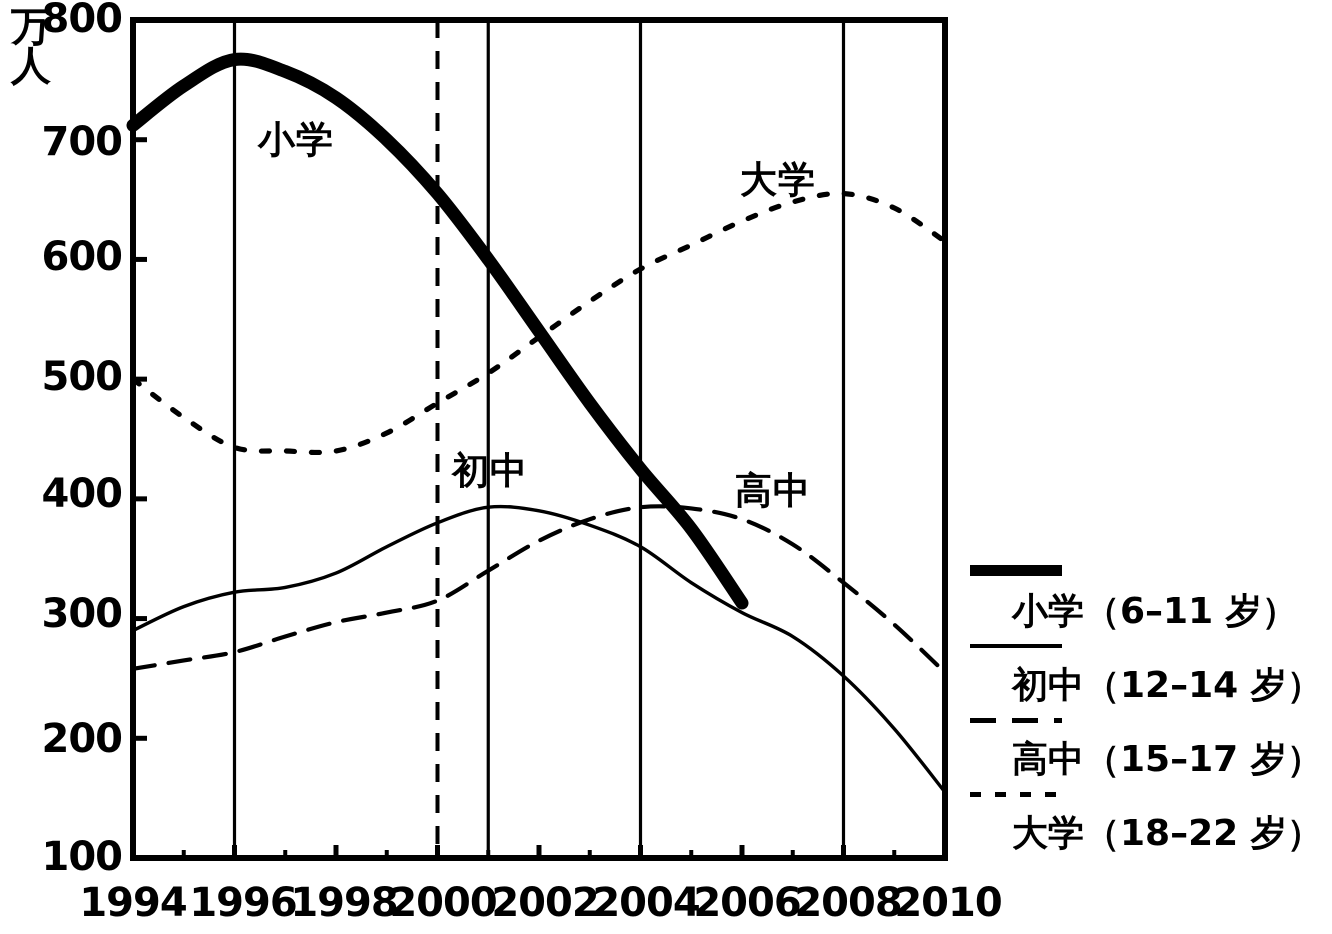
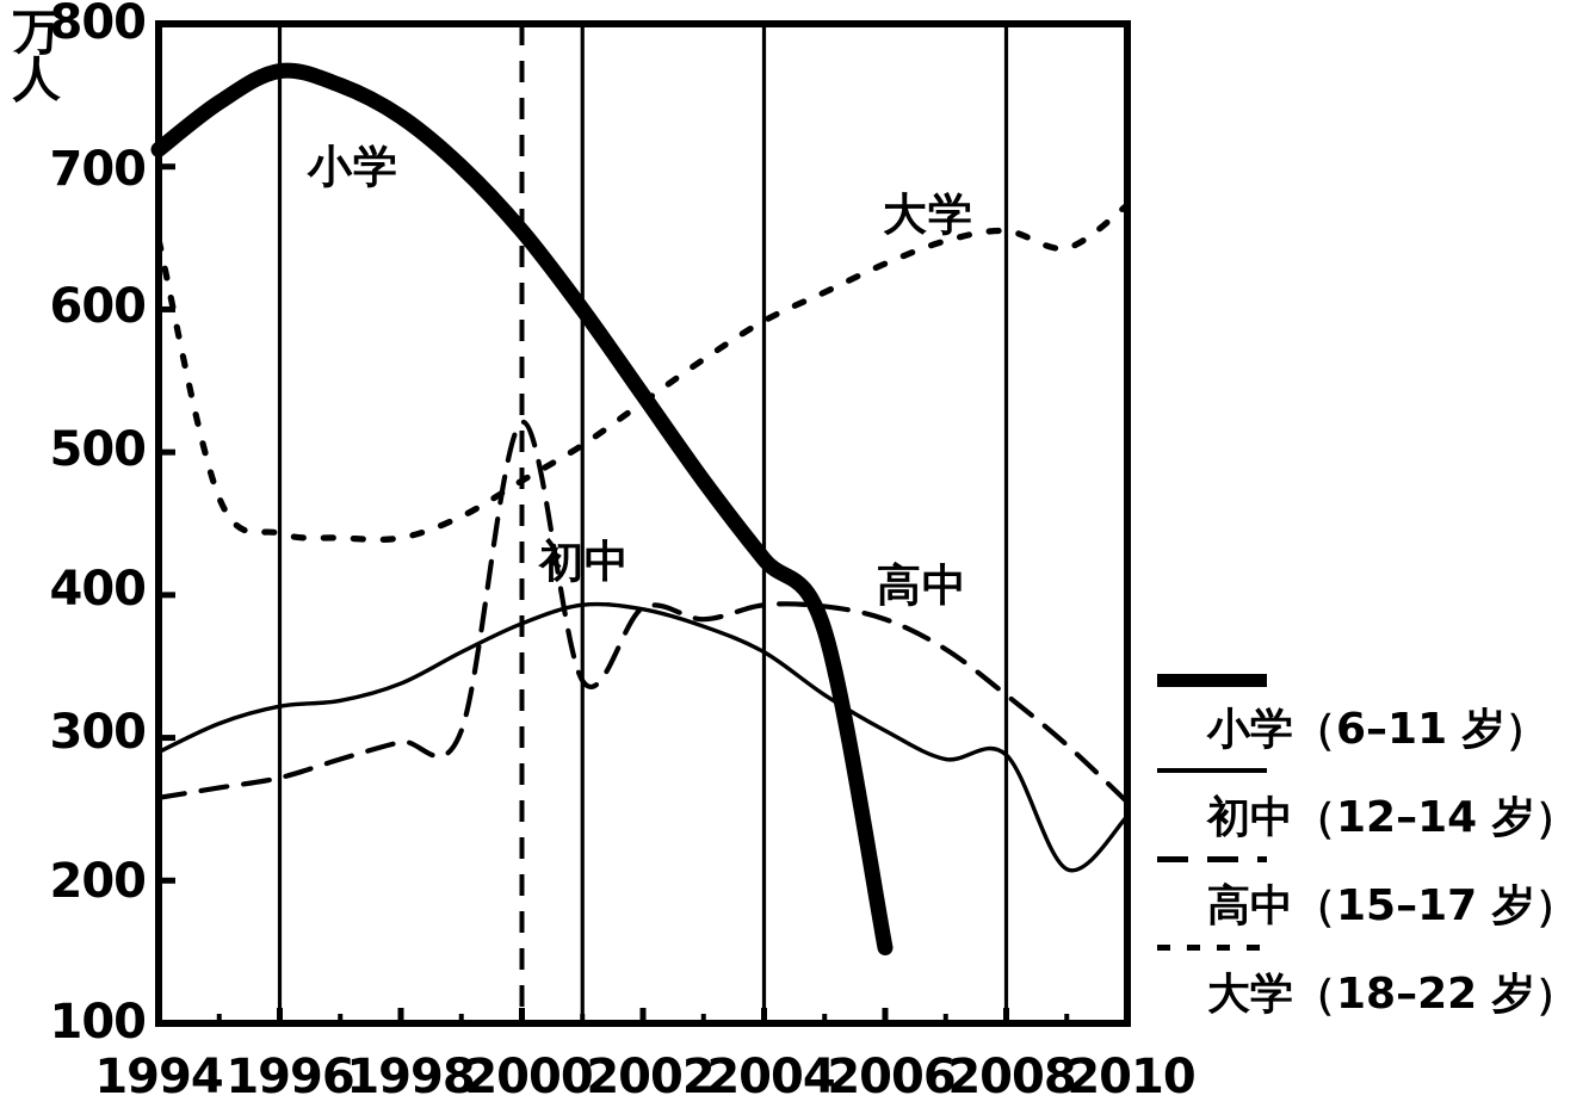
大学（18–22 岁）/1994: 500 -> 649
高中（15–17 岁）/2000: 315 -> 521
高中（15–17 岁）/2002: 365 -> 391
小学（6–11 岁）/2006: 313 -> 153
初中（12–14 岁）/2008: 252 -> 288
初中（12–14 岁）/2010: 155 -> 245
大学（18–22 岁）/2010: 615 -> 673
